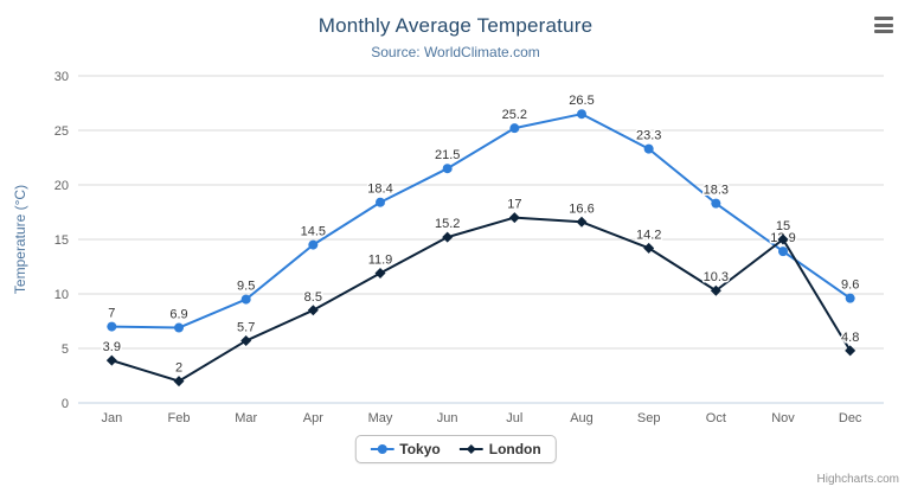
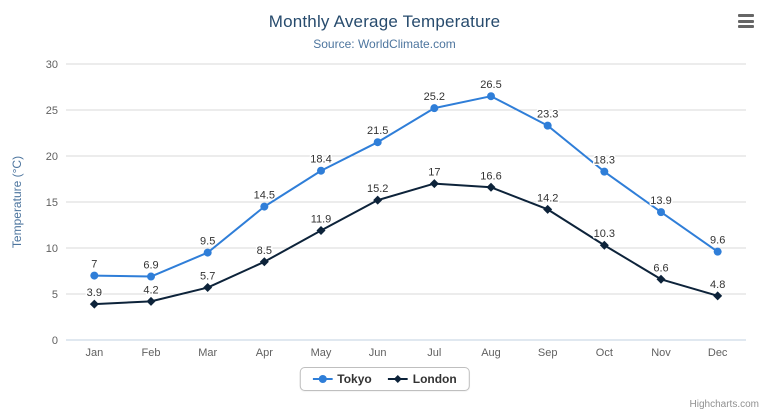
London/Feb: 2 -> 4.2
London/Nov: 15 -> 6.6
